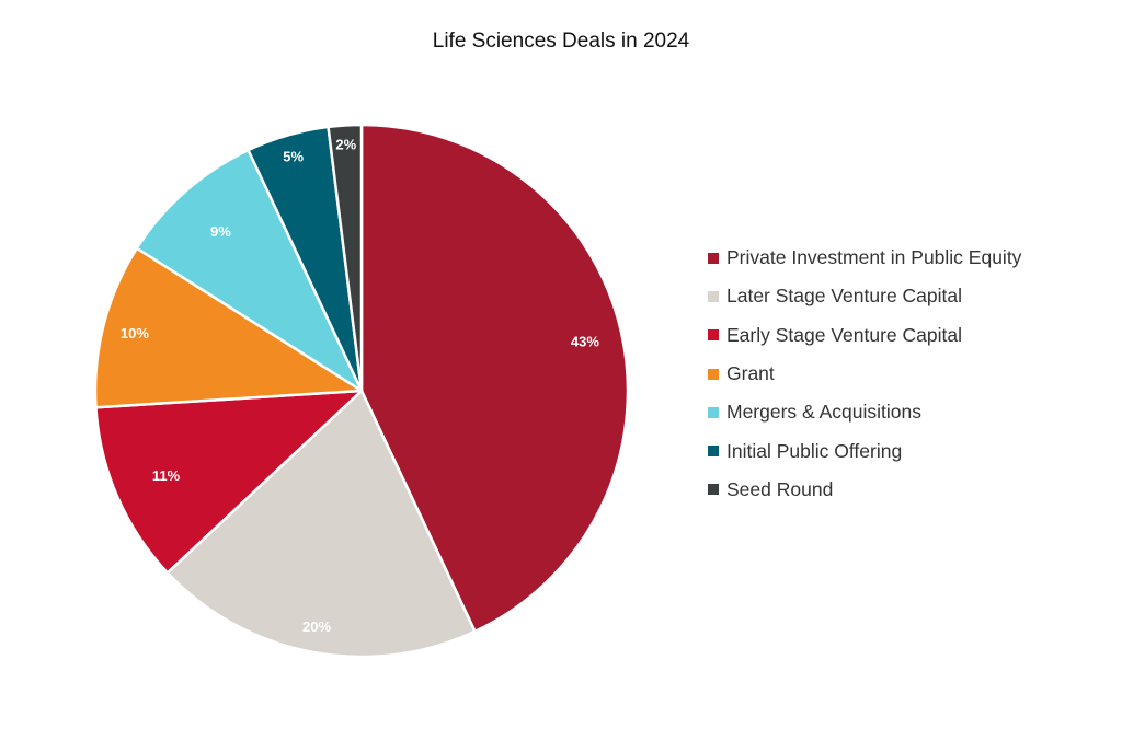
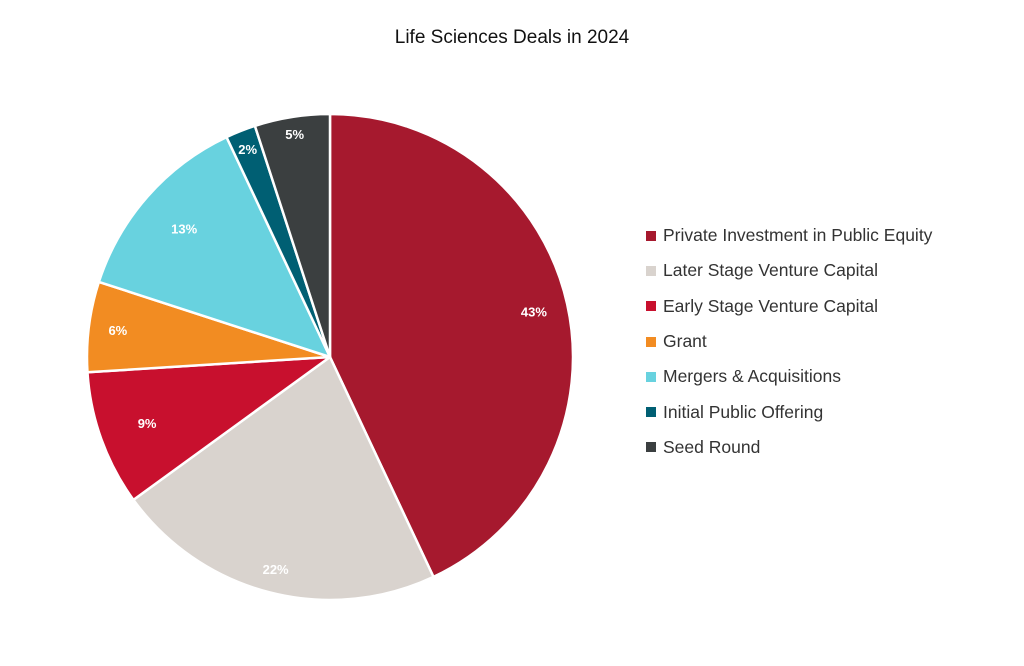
Later Stage Venture Capital: 20% -> 22%
Early Stage Venture Capital: 11% -> 9%
Grant: 10% -> 6%
Mergers & Acquisitions: 9% -> 13%
Initial Public Offering: 5% -> 2%
Seed Round: 2% -> 5%
